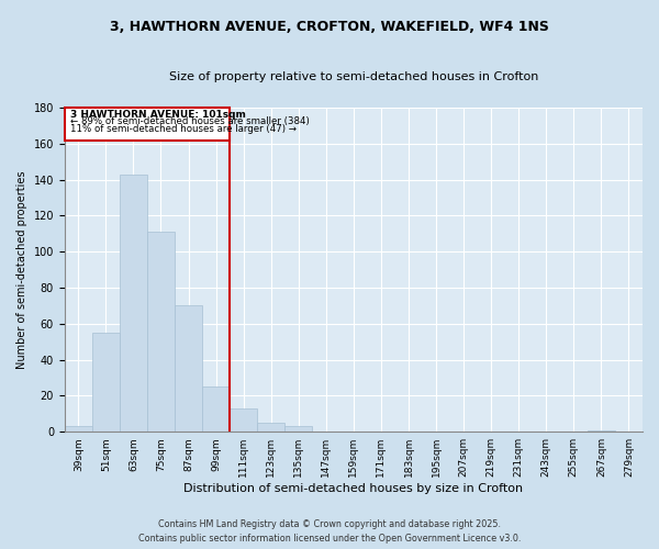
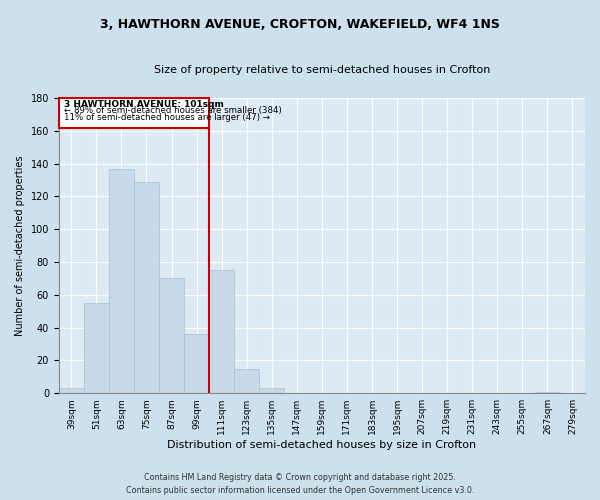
63sqm: 143 -> 137
75sqm: 111 -> 129
99sqm: 25 -> 36
111sqm: 13 -> 75
123sqm: 5 -> 15
